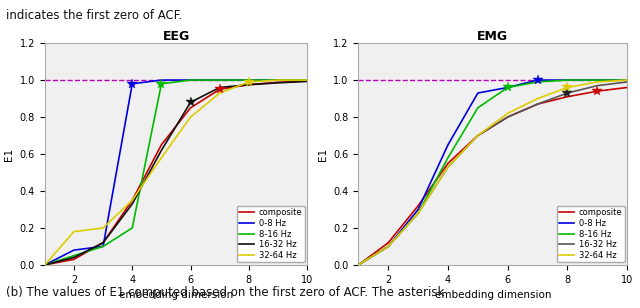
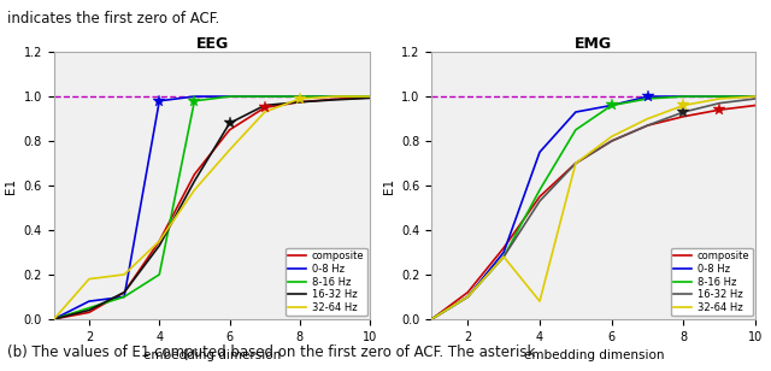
EEG/32-64 Hz/6: 0.80 -> 0.76
EMG/0-8 Hz/4: 0.65 -> 0.75
EMG/32-64 Hz/4: 0.53 -> 0.08
